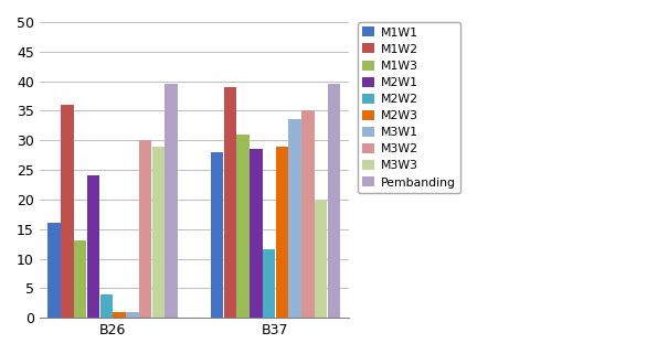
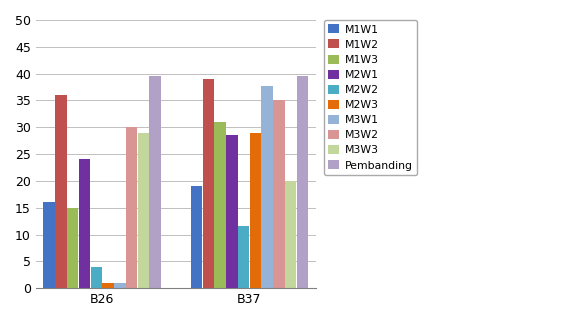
M1W3/B26: 13 -> 15
M1W1/B37: 28 -> 19
M3W1/B37: 33.5 -> 37.6
